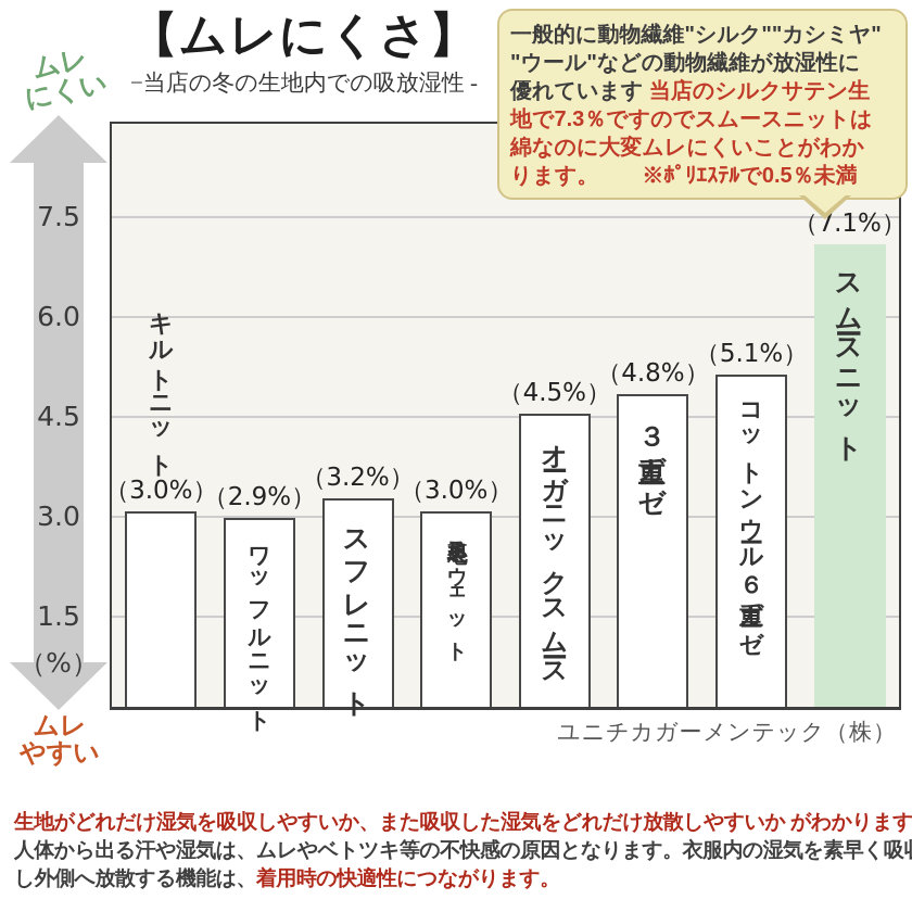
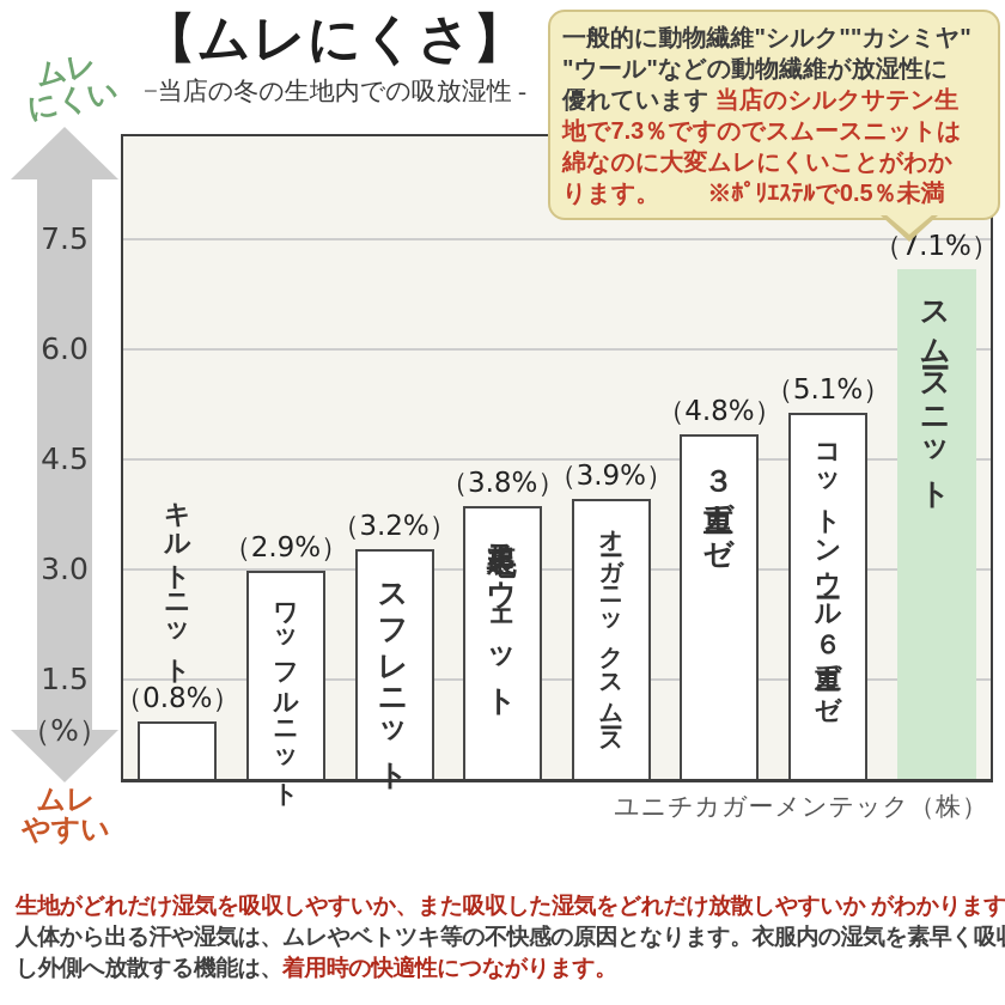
キルトニット: 3.0 -> 0.8
裏起毛スウェット: 3.0 -> 3.8
オーガニックスムース: 4.5 -> 3.9
